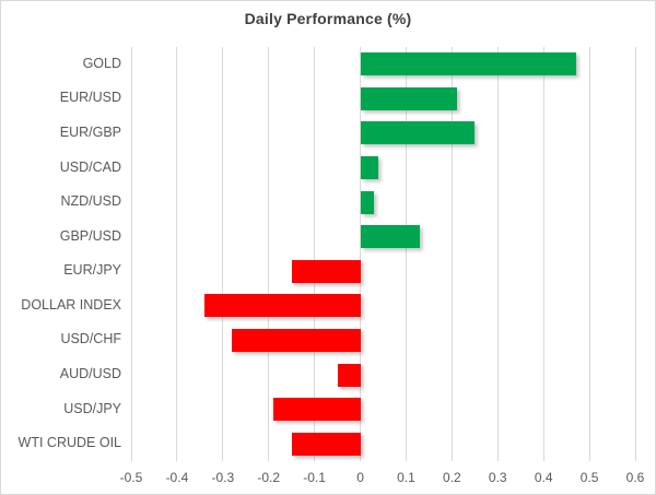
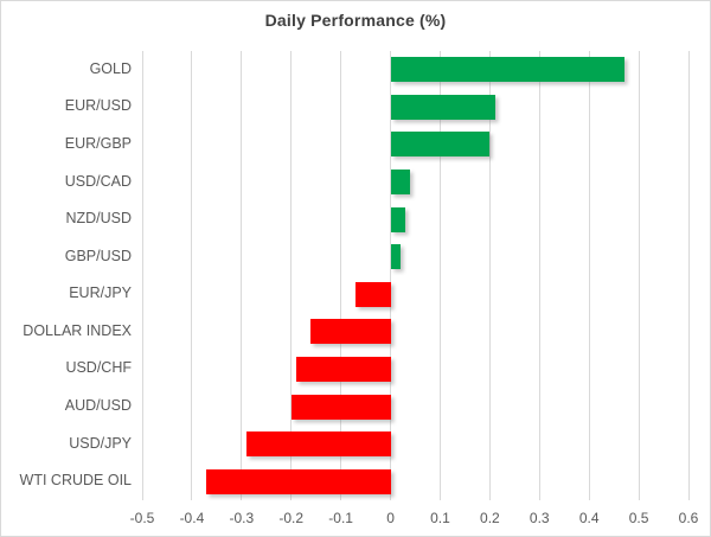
EUR/GBP: 0.25 -> 0.20
GBP/USD: 0.13 -> 0.02
EUR/JPY: -0.15 -> -0.07
DOLLAR INDEX: -0.34 -> -0.16
USD/CHF: -0.28 -> -0.19
AUD/USD: -0.05 -> -0.20
USD/JPY: -0.19 -> -0.29
WTI CRUDE OIL: -0.15 -> -0.37
